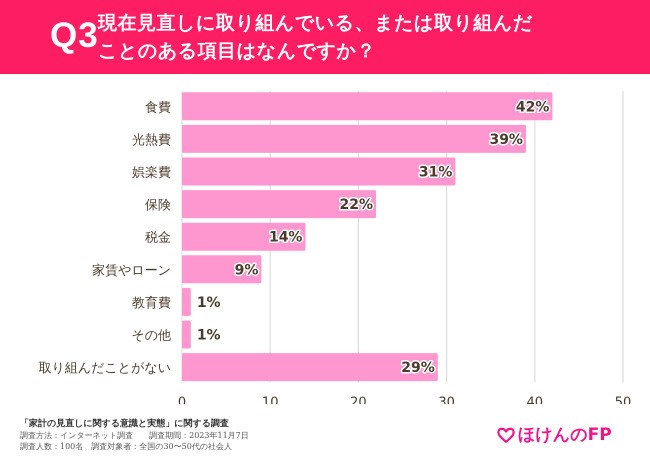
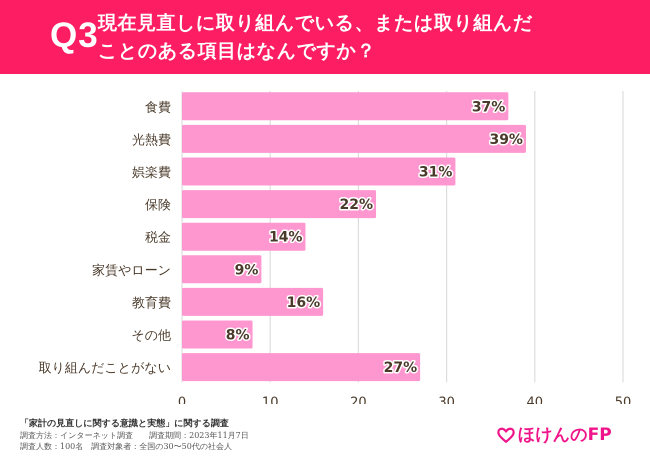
食費: 42% -> 37%
教育費: 1% -> 16%
その他: 1% -> 8%
取り組んだことがない: 29% -> 27%
